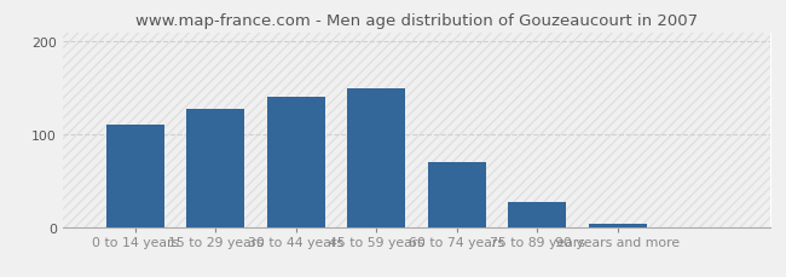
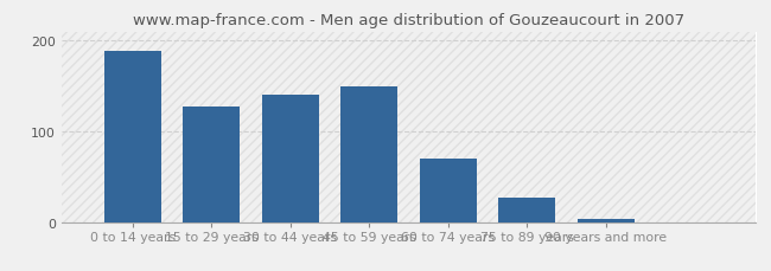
0 to 14 years: 110 -> 188
